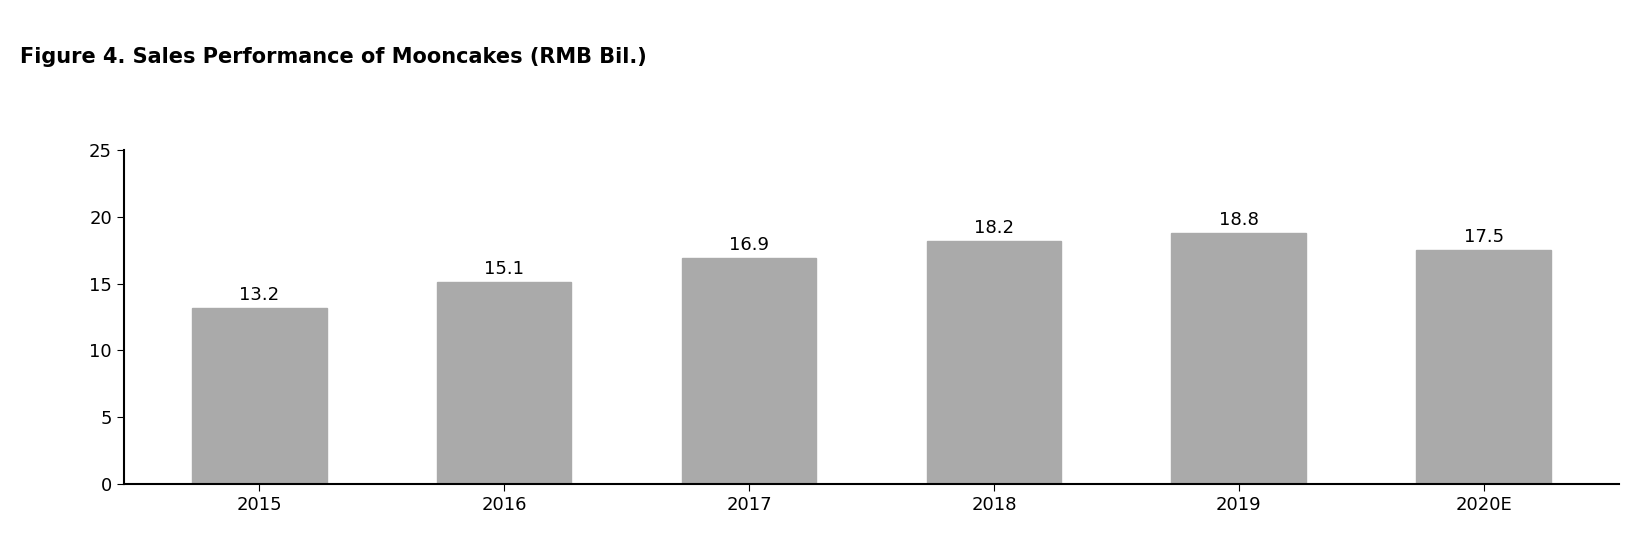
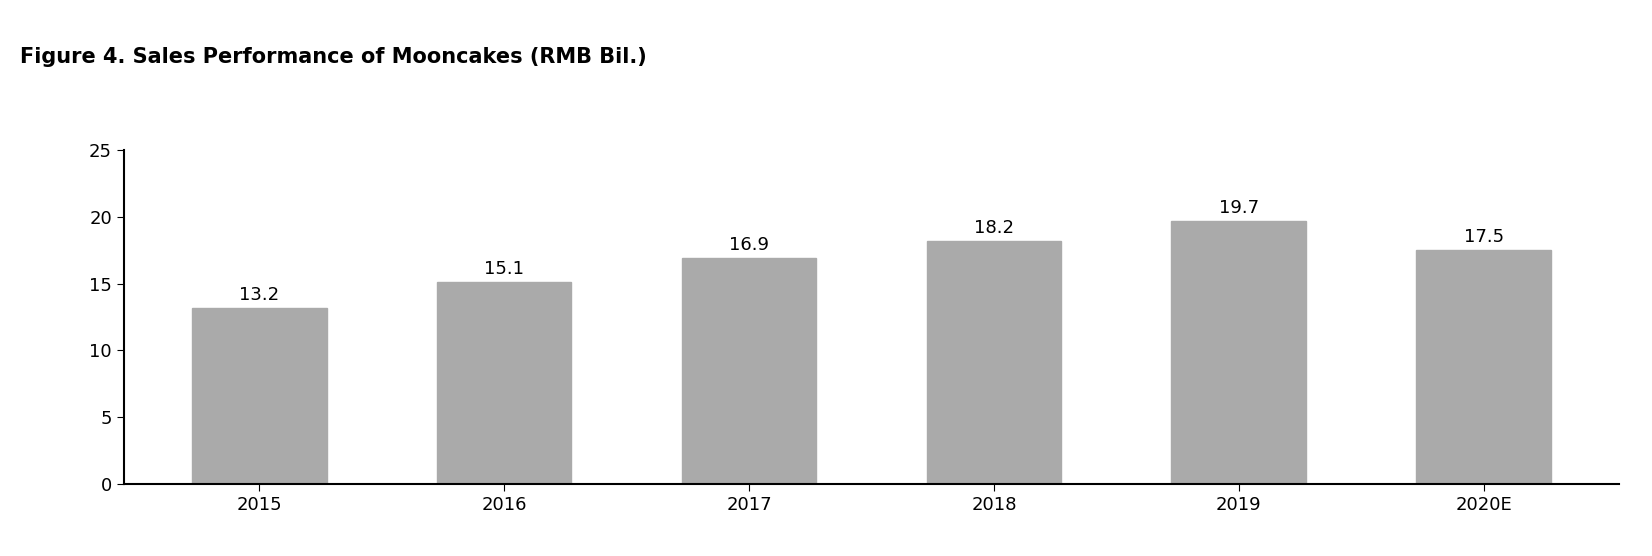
2019: 18.8 -> 19.7
